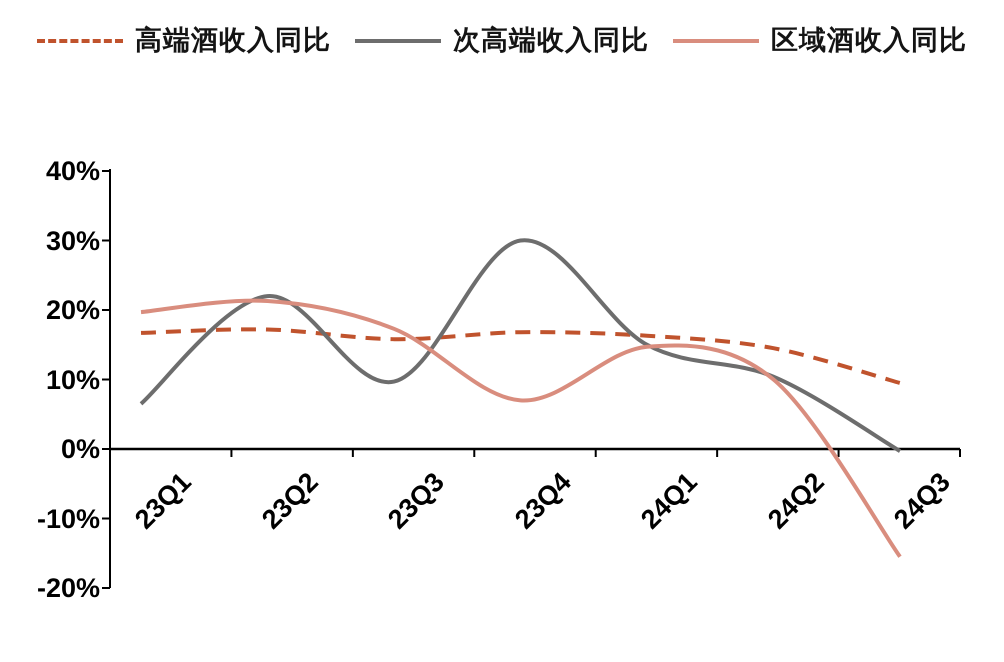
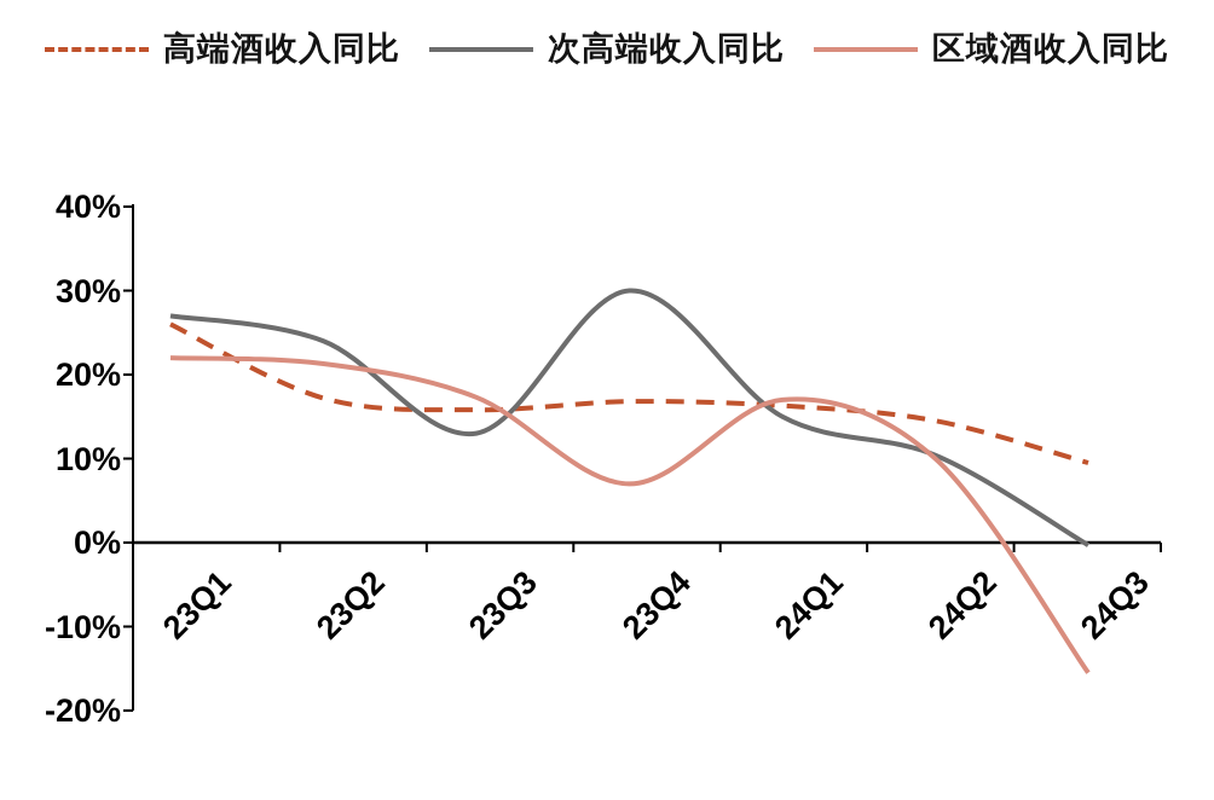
高端酒收入同比/23Q1: 17% -> 26%
次高端收入同比/23Q1: 6% -> 27%
区域酒收入同比/23Q1: 20% -> 22%
次高端收入同比/23Q2: 22% -> 24%
次高端收入同比/23Q3: 10% -> 13%
区域酒收入同比/24Q1: 15% -> 17%
